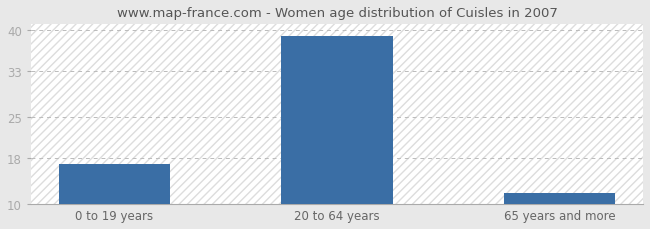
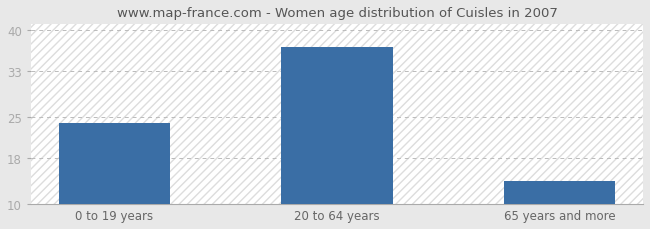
0 to 19 years: 17 -> 24
20 to 64 years: 39 -> 37
65 years and more: 12 -> 14
